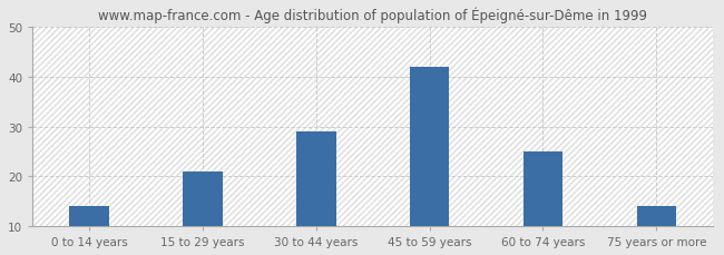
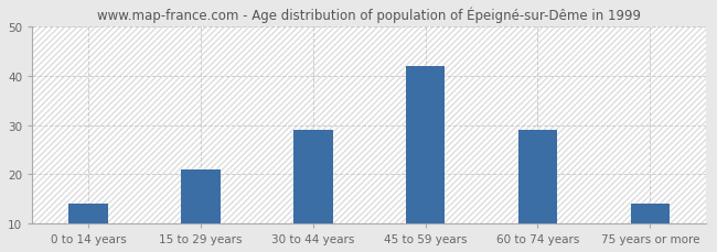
60 to 74 years: 25 -> 29
